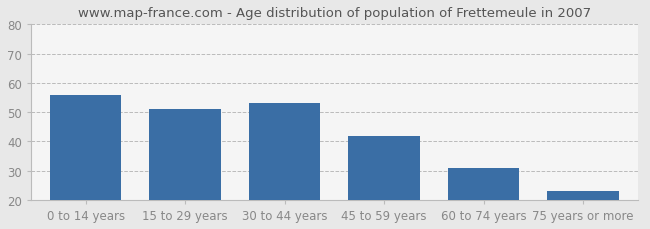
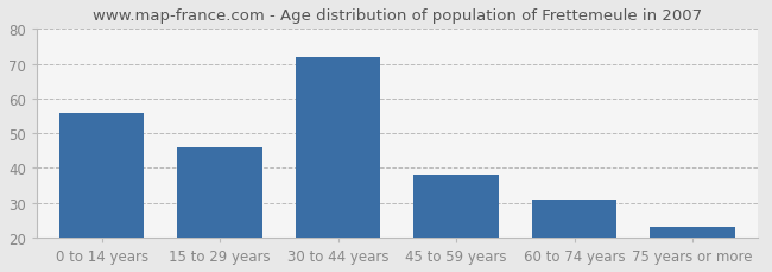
15 to 29 years: 51 -> 46
30 to 44 years: 53 -> 72
45 to 59 years: 42 -> 38
